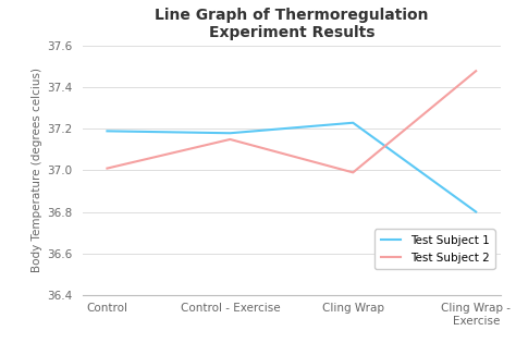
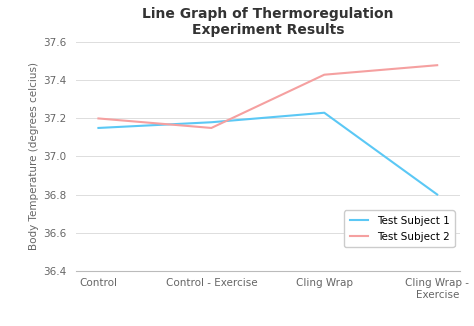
Test Subject 1/Control: 37.19 -> 37.15
Test Subject 2/Control: 37.01 -> 37.20
Test Subject 2/Cling Wrap: 36.99 -> 37.43
